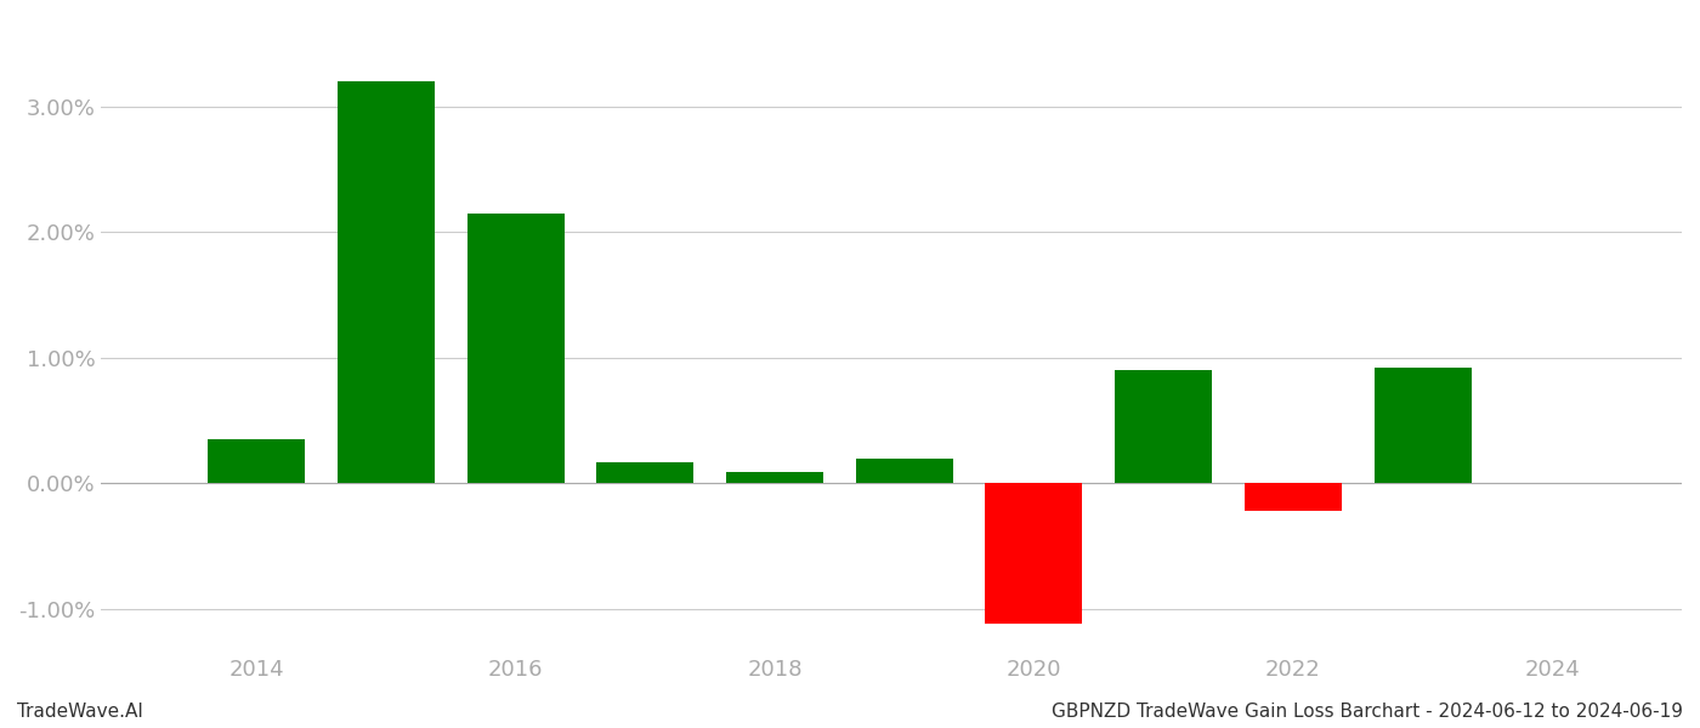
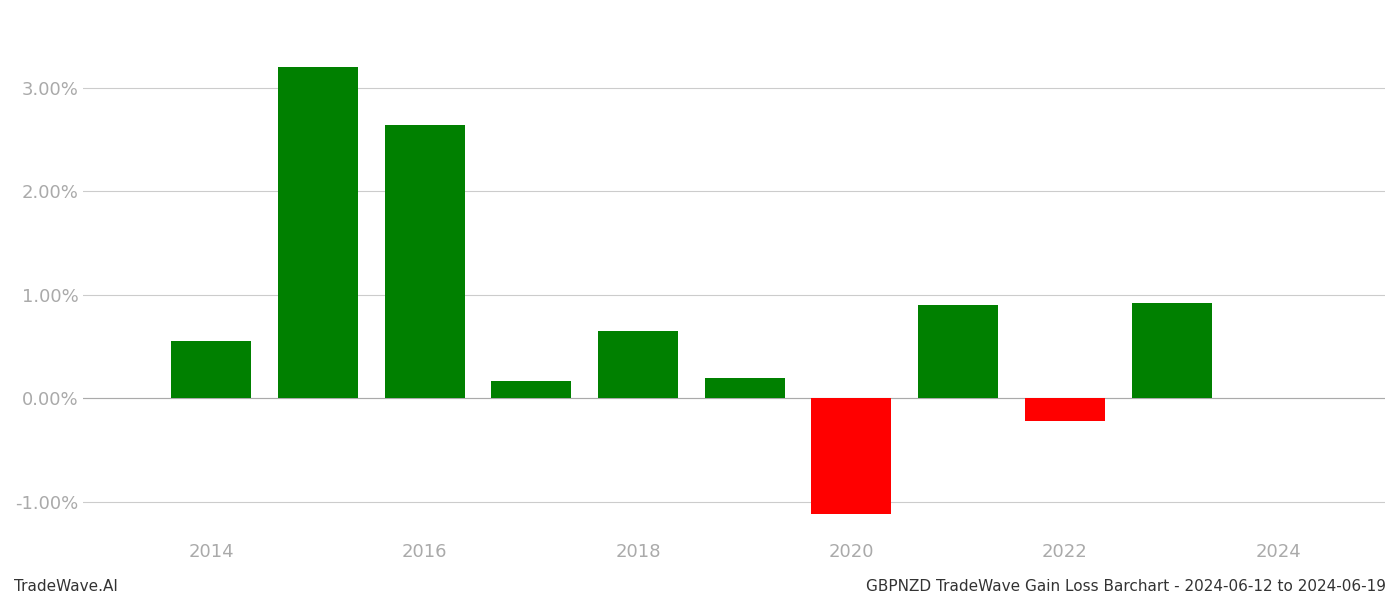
2014: 0.35% -> 0.55%
2016: 2.15% -> 2.64%
2018: 0.09% -> 0.65%
